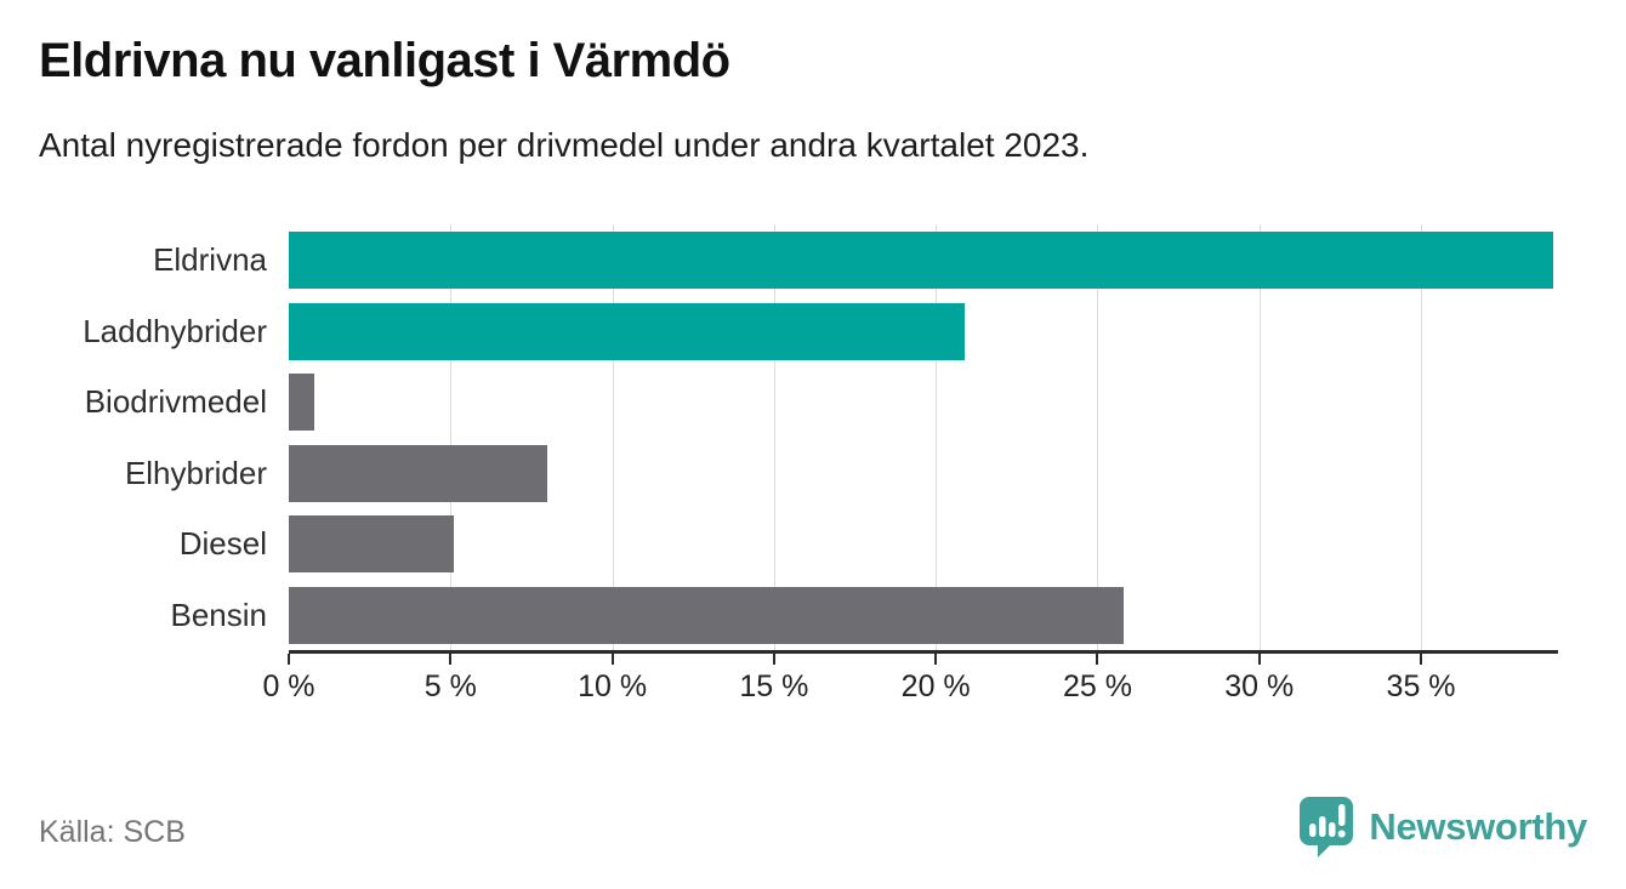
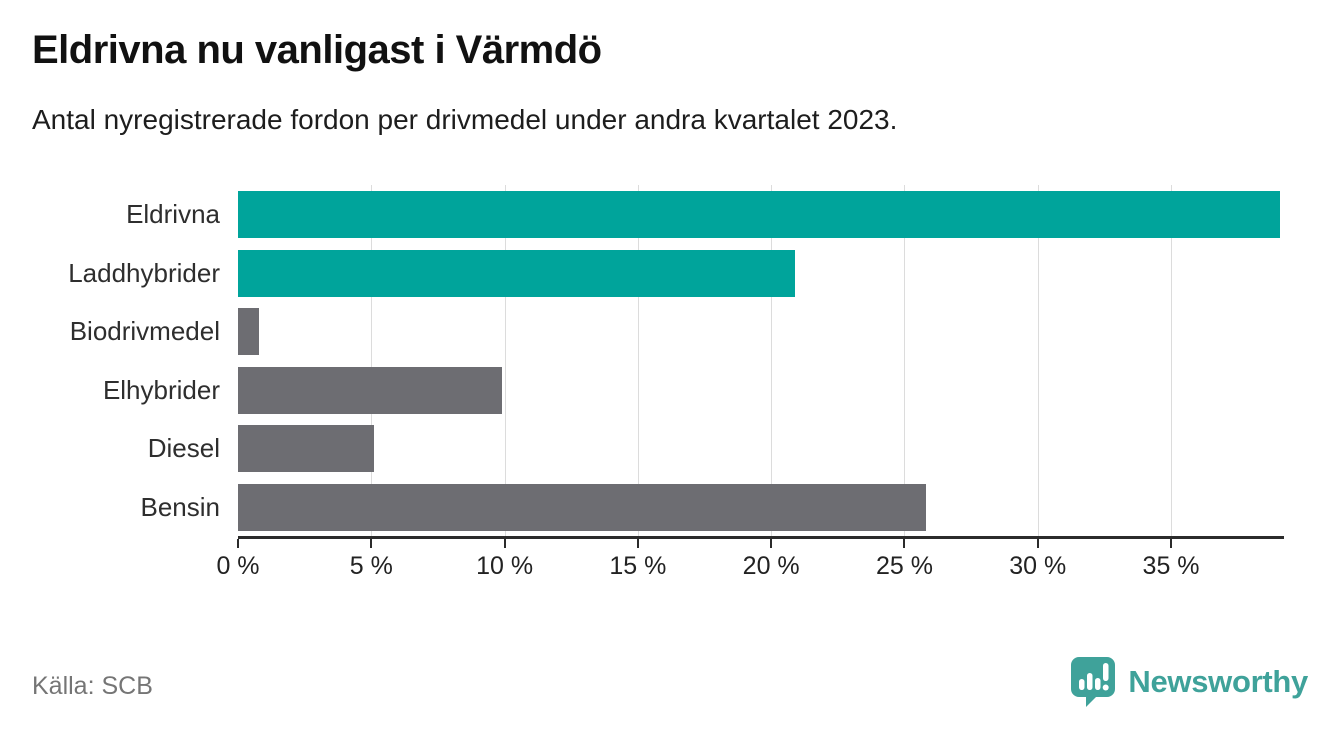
Elhybrider: 8.0% -> 9.9%
